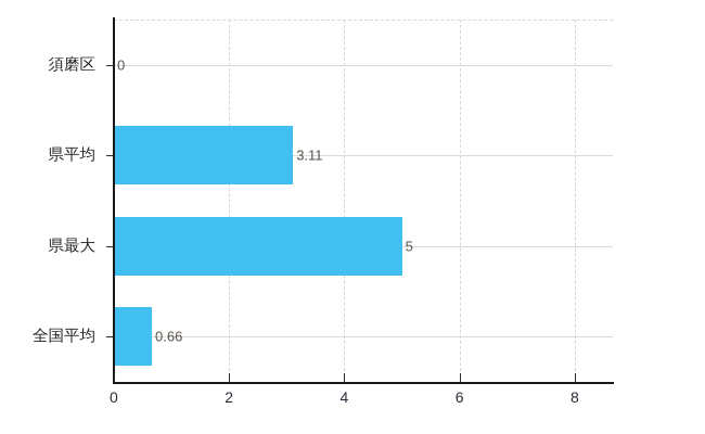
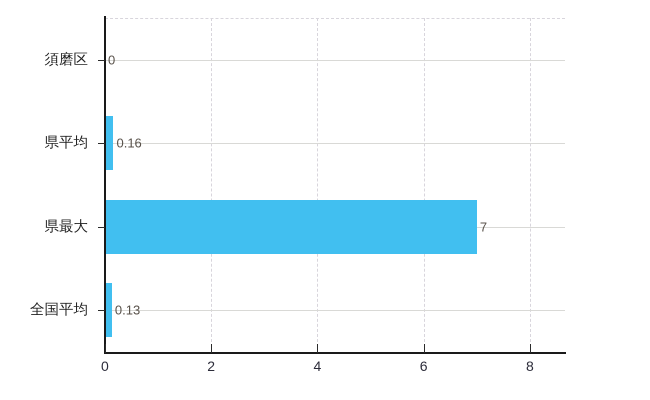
県平均: 3.11 -> 0.16
県最大: 5 -> 7
全国平均: 0.66 -> 0.13
